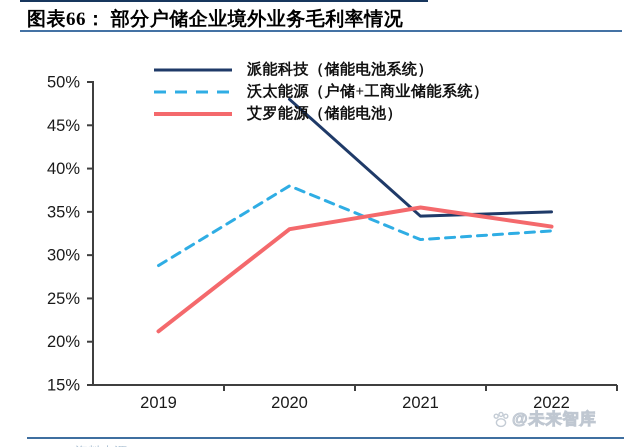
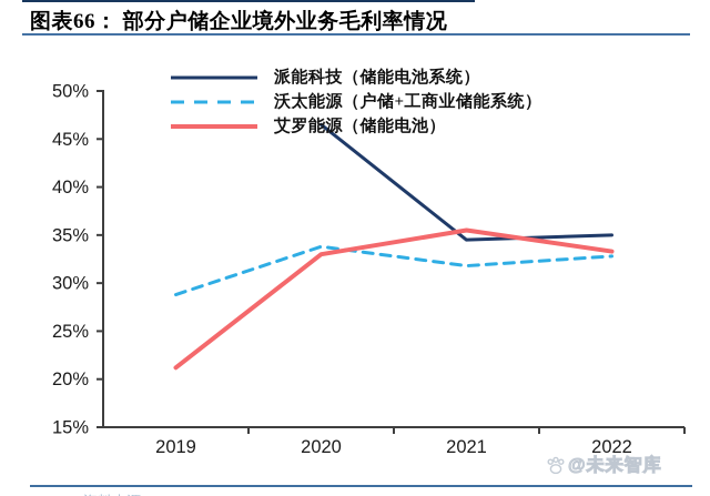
派能科技（储能电池系统）/2020: 48% -> 46%
沃太能源（户储+工商业储能系统）/2020: 38% -> 34%
